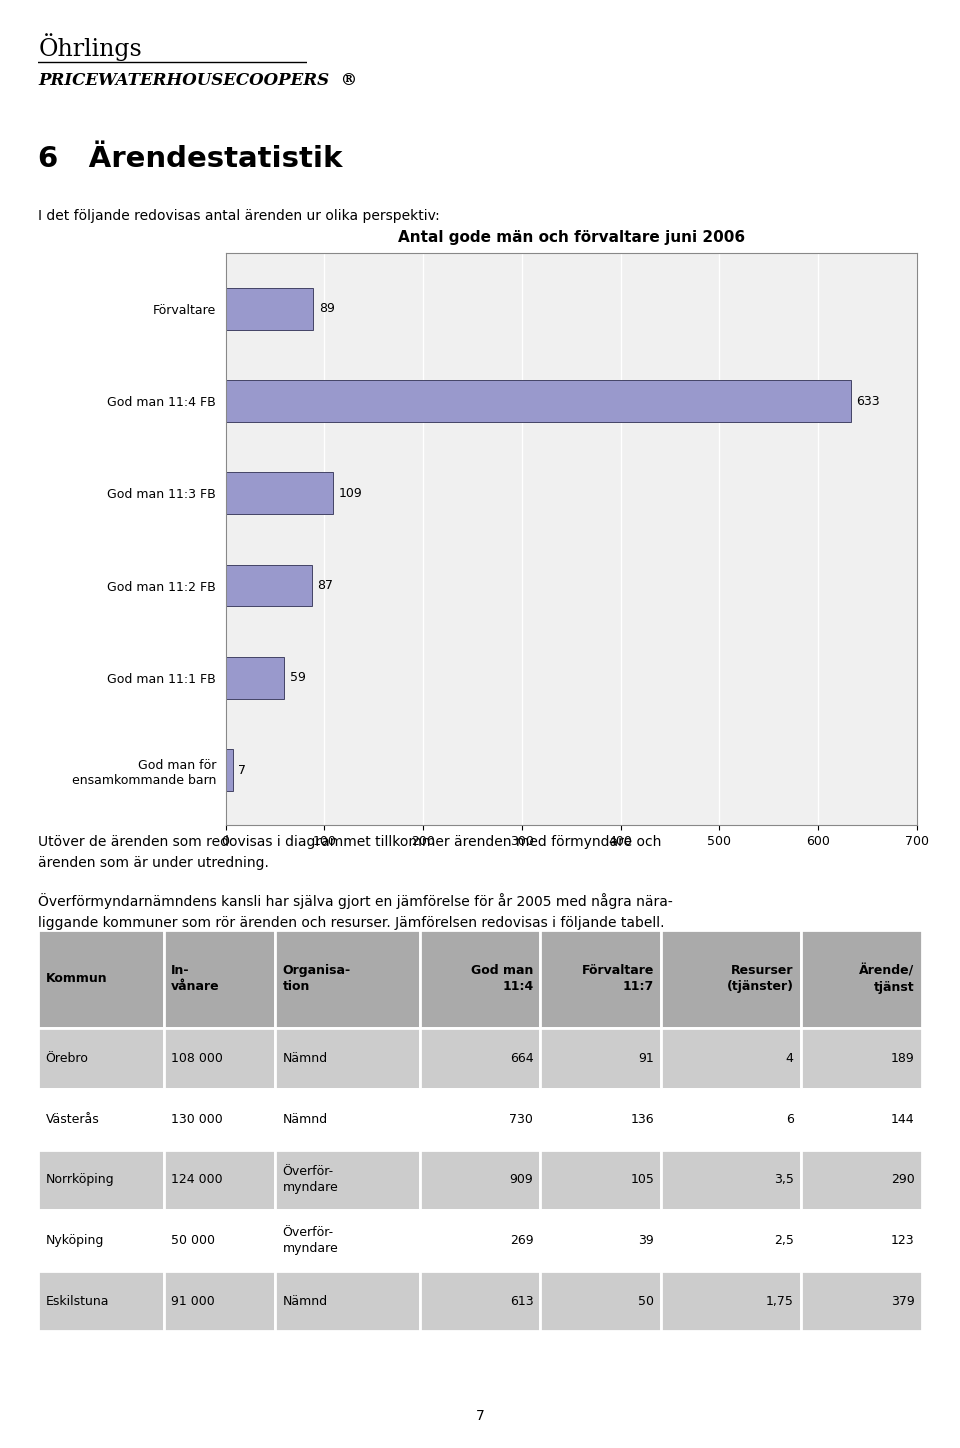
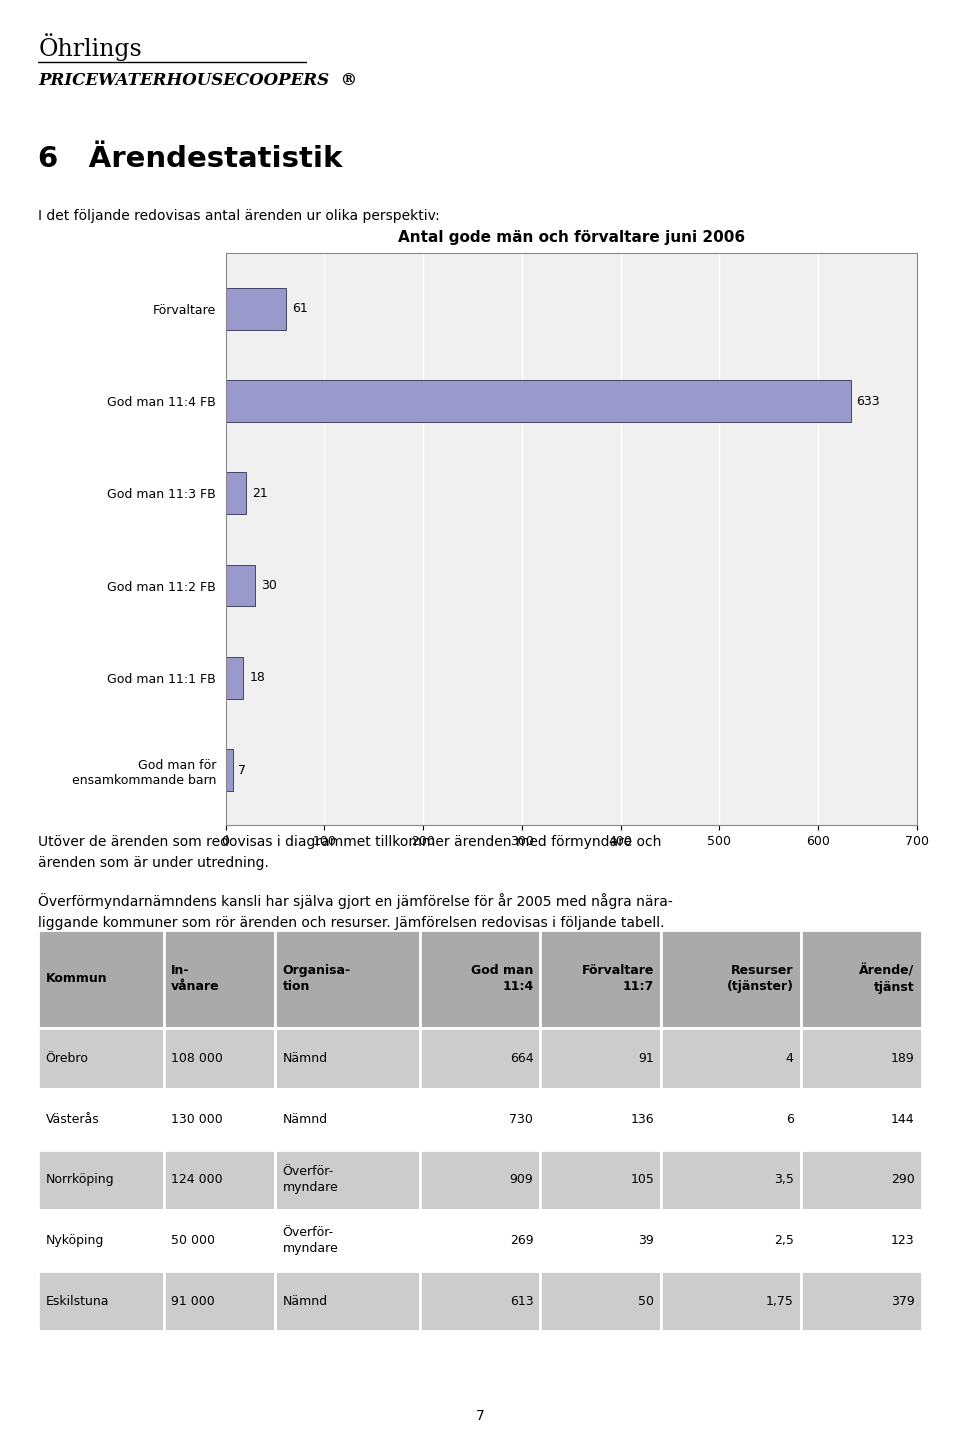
Förvaltare: 89 -> 61
God man 11:3 FB: 109 -> 21
God man 11:2 FB: 87 -> 30
God man 11:1 FB: 59 -> 18
